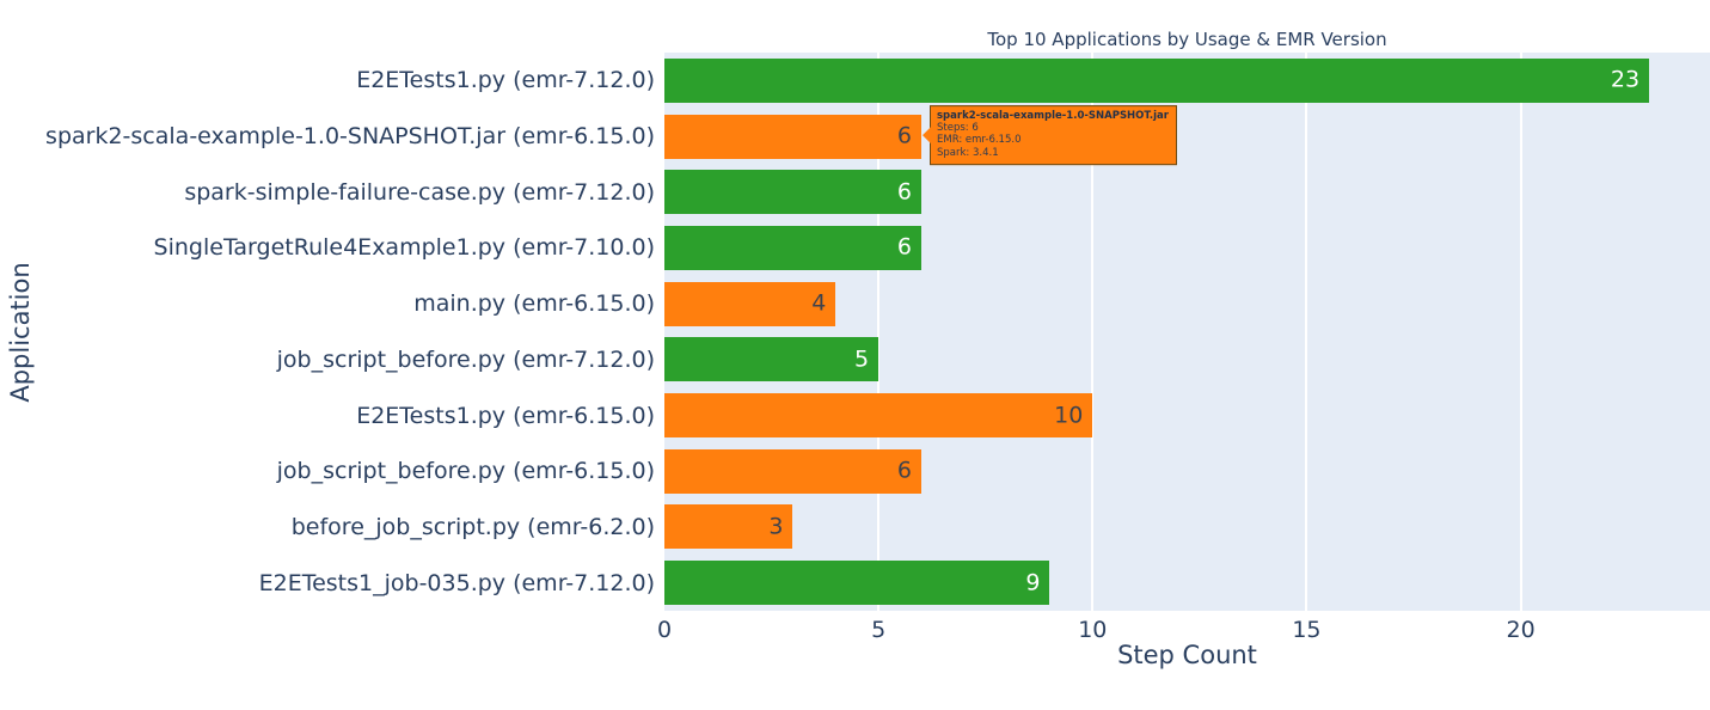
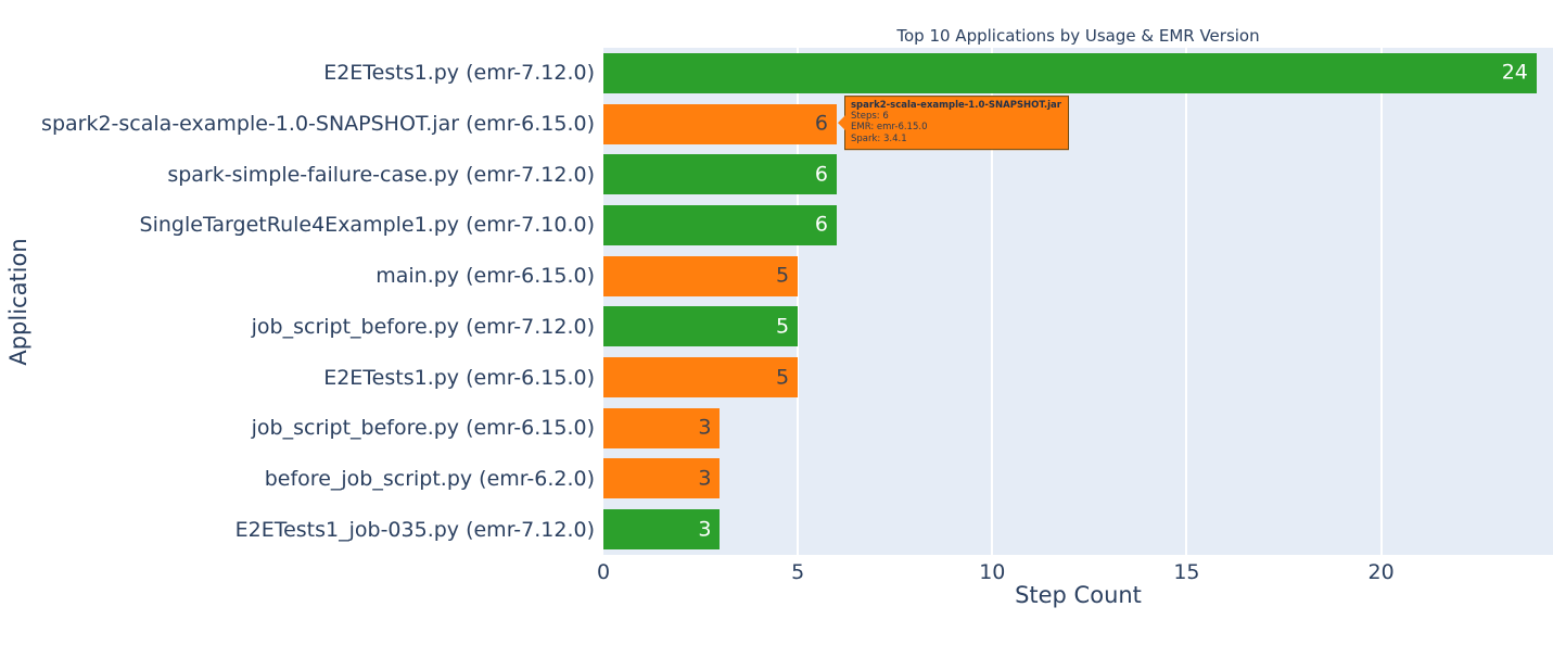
E2ETests1.py (emr-7.12.0): 23 -> 24
main.py (emr-6.15.0): 4 -> 5
E2ETests1.py (emr-6.15.0): 10 -> 5
job_script_before.py (emr-6.15.0): 6 -> 3
E2ETests1_job-035.py (emr-7.12.0): 9 -> 3
